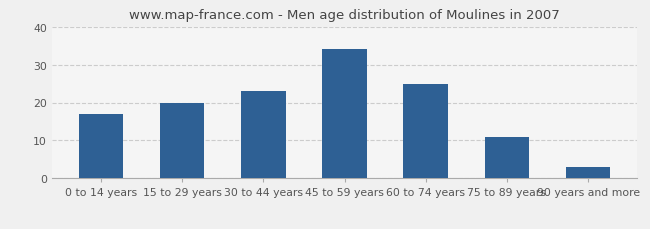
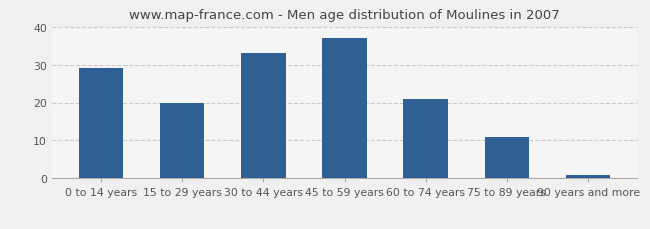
0 to 14 years: 17 -> 29
30 to 44 years: 23 -> 33
45 to 59 years: 34 -> 37
60 to 74 years: 25 -> 21
90 years and more: 3 -> 1
